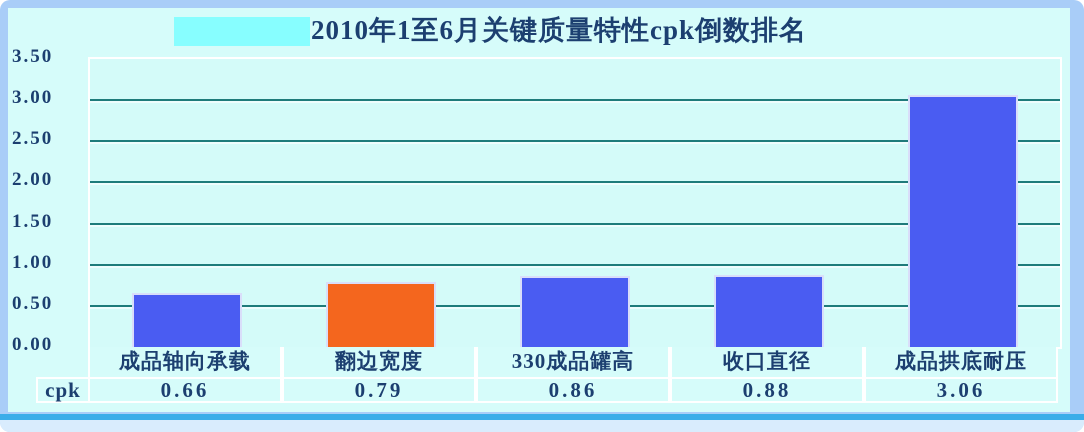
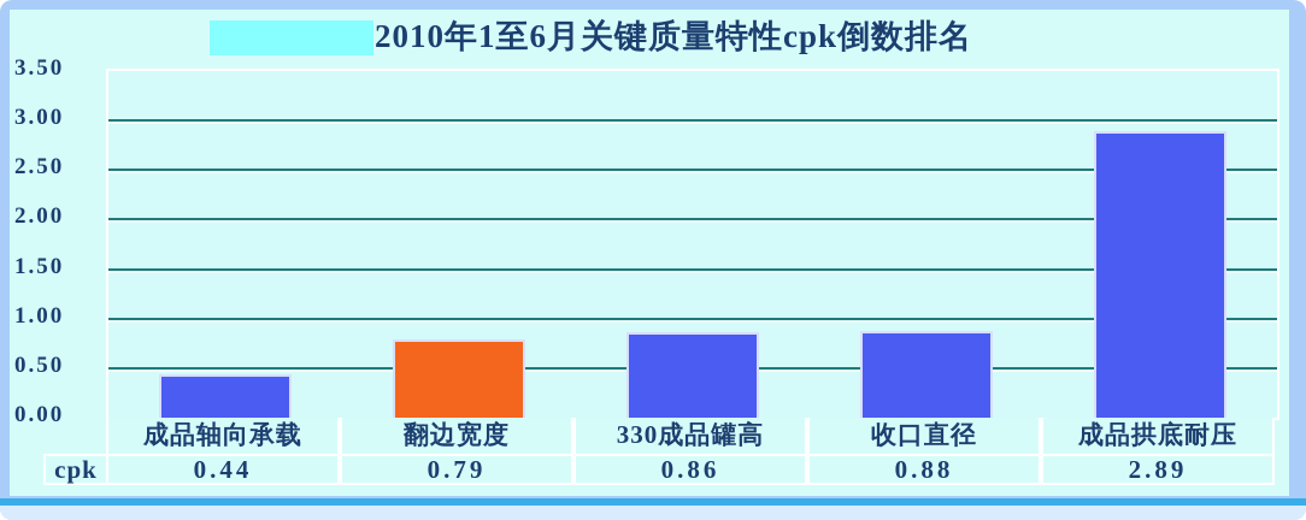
成品轴向承载: 0.66 -> 0.44
成品拱底耐压: 3.06 -> 2.89
